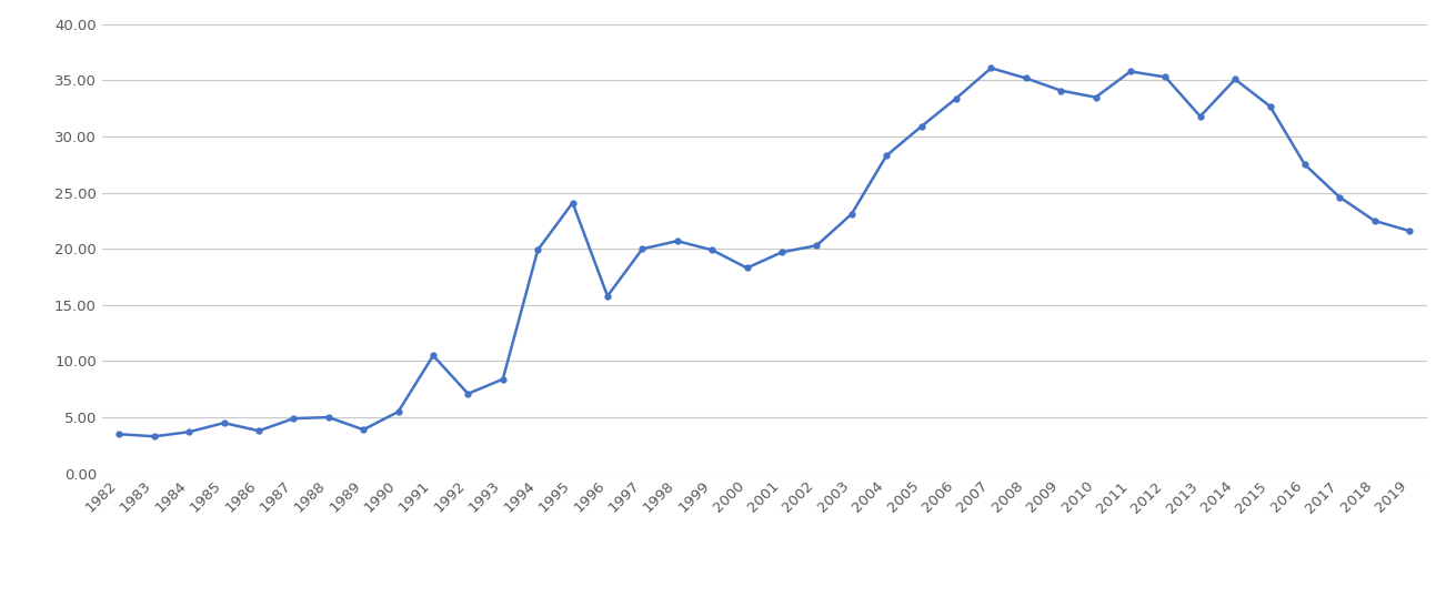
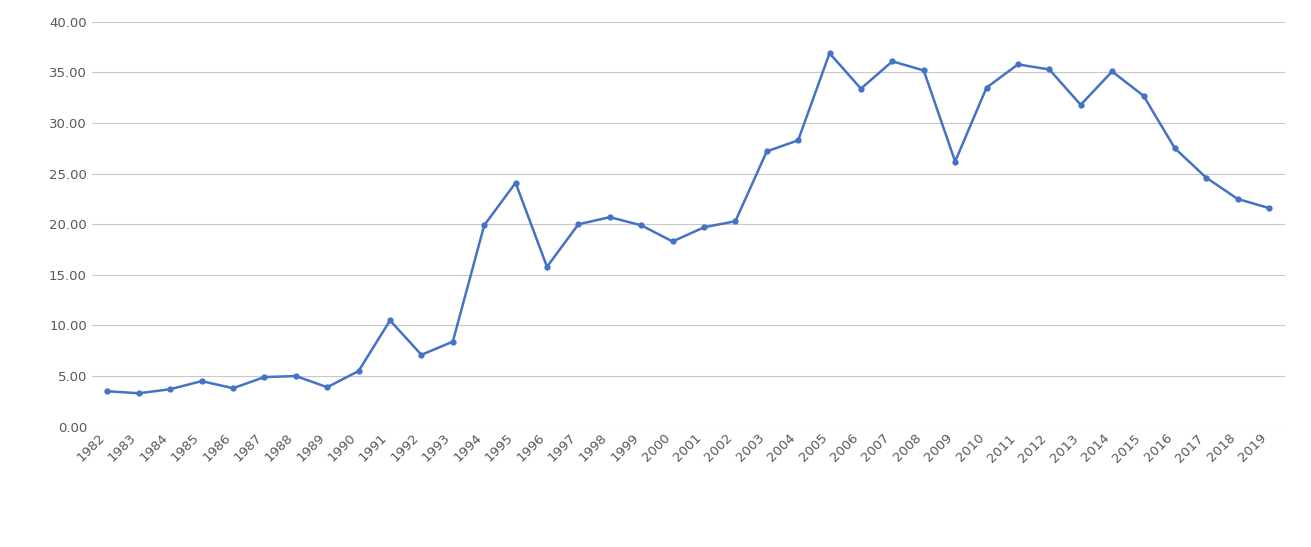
2003: 23.1 -> 27.2
2005: 30.9 -> 36.9
2009: 34.1 -> 26.2
